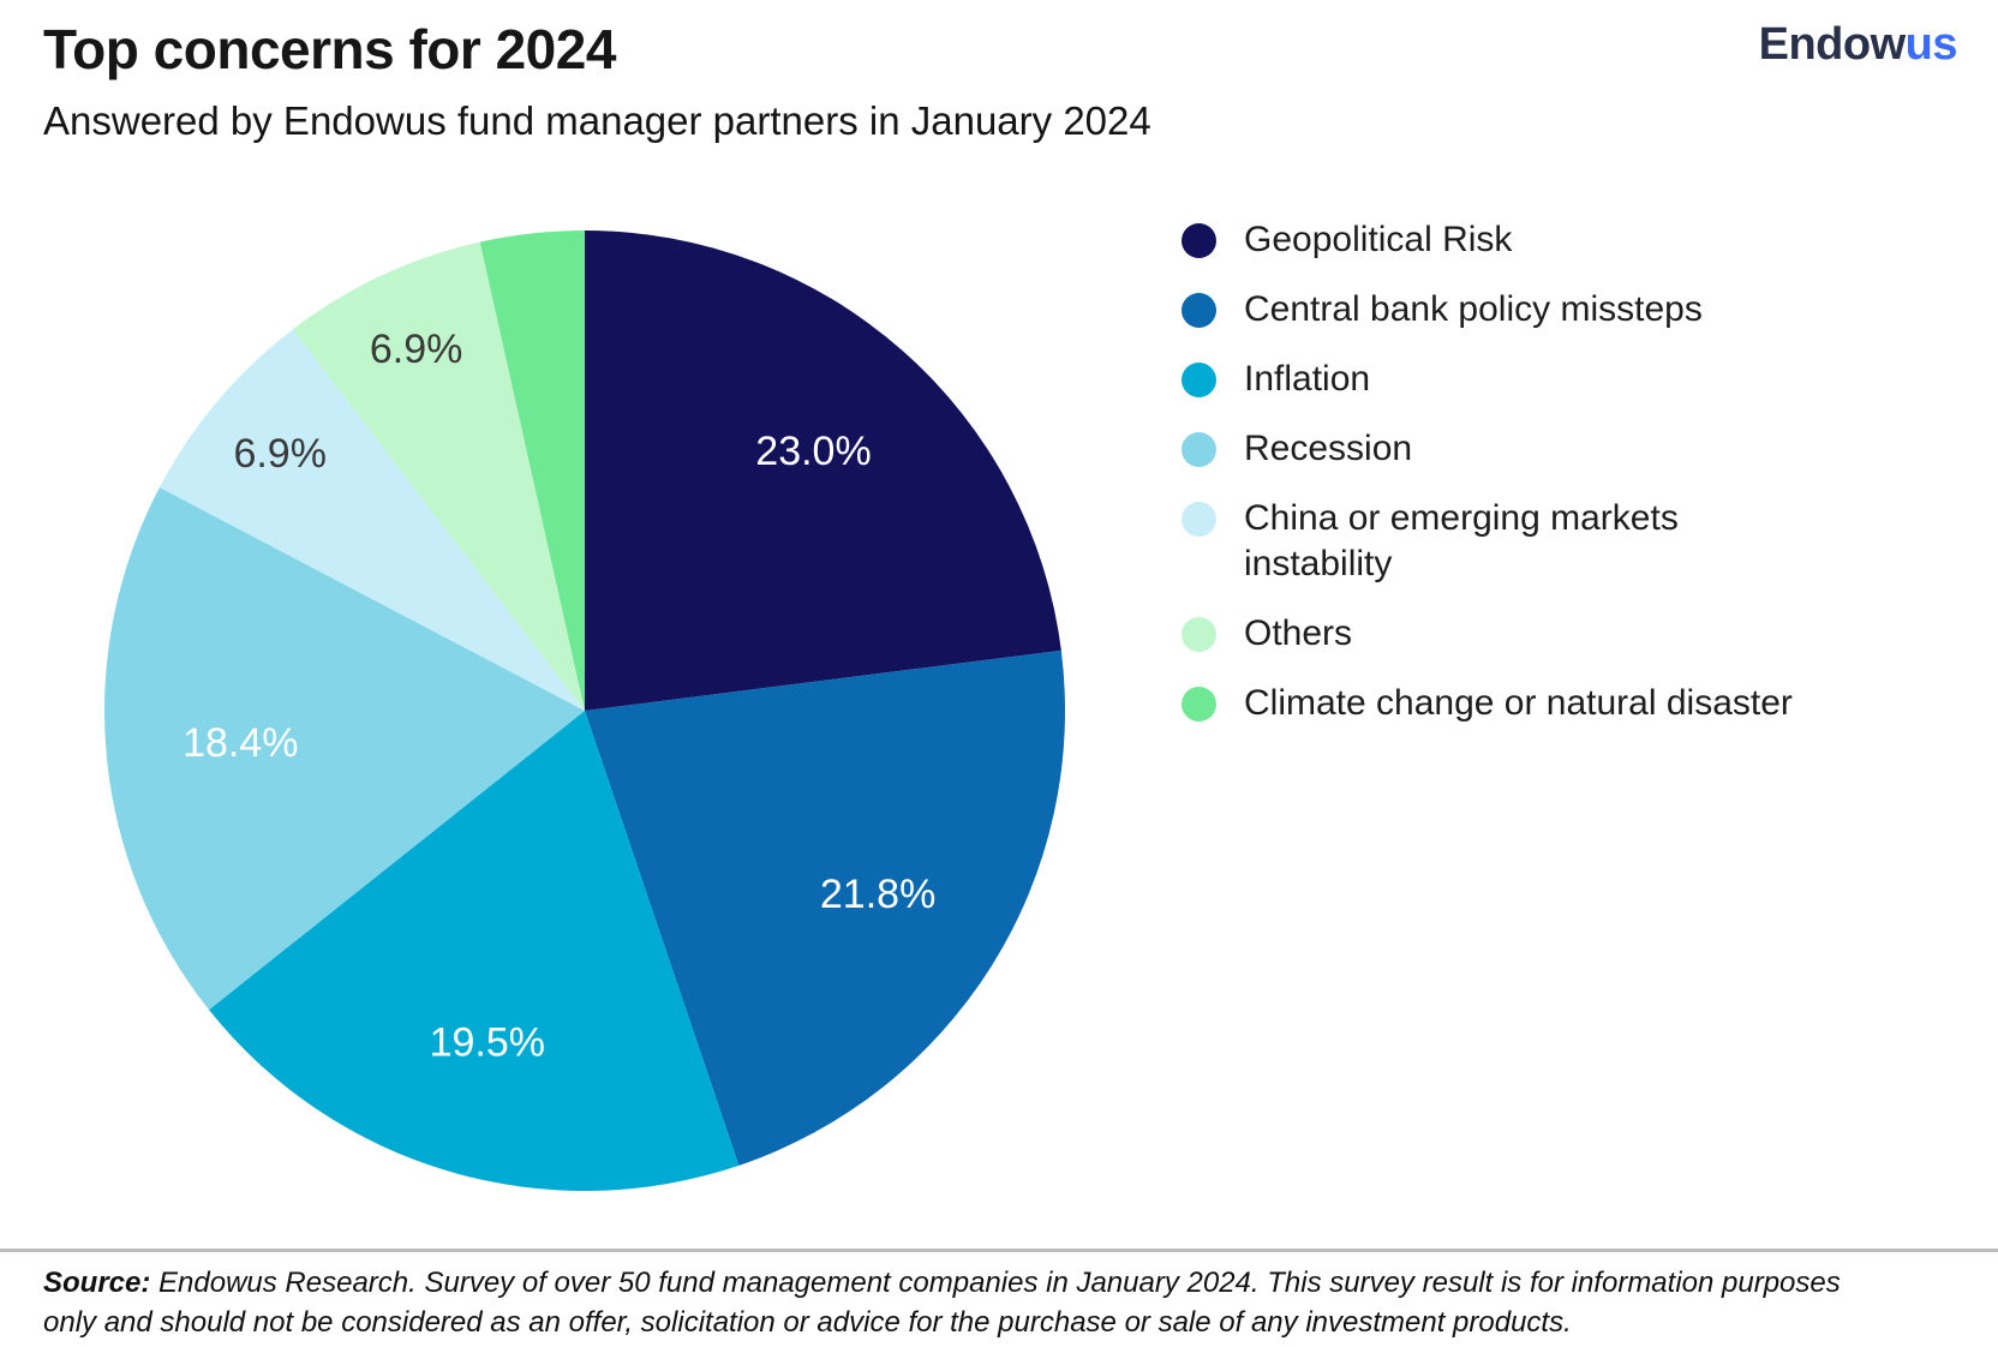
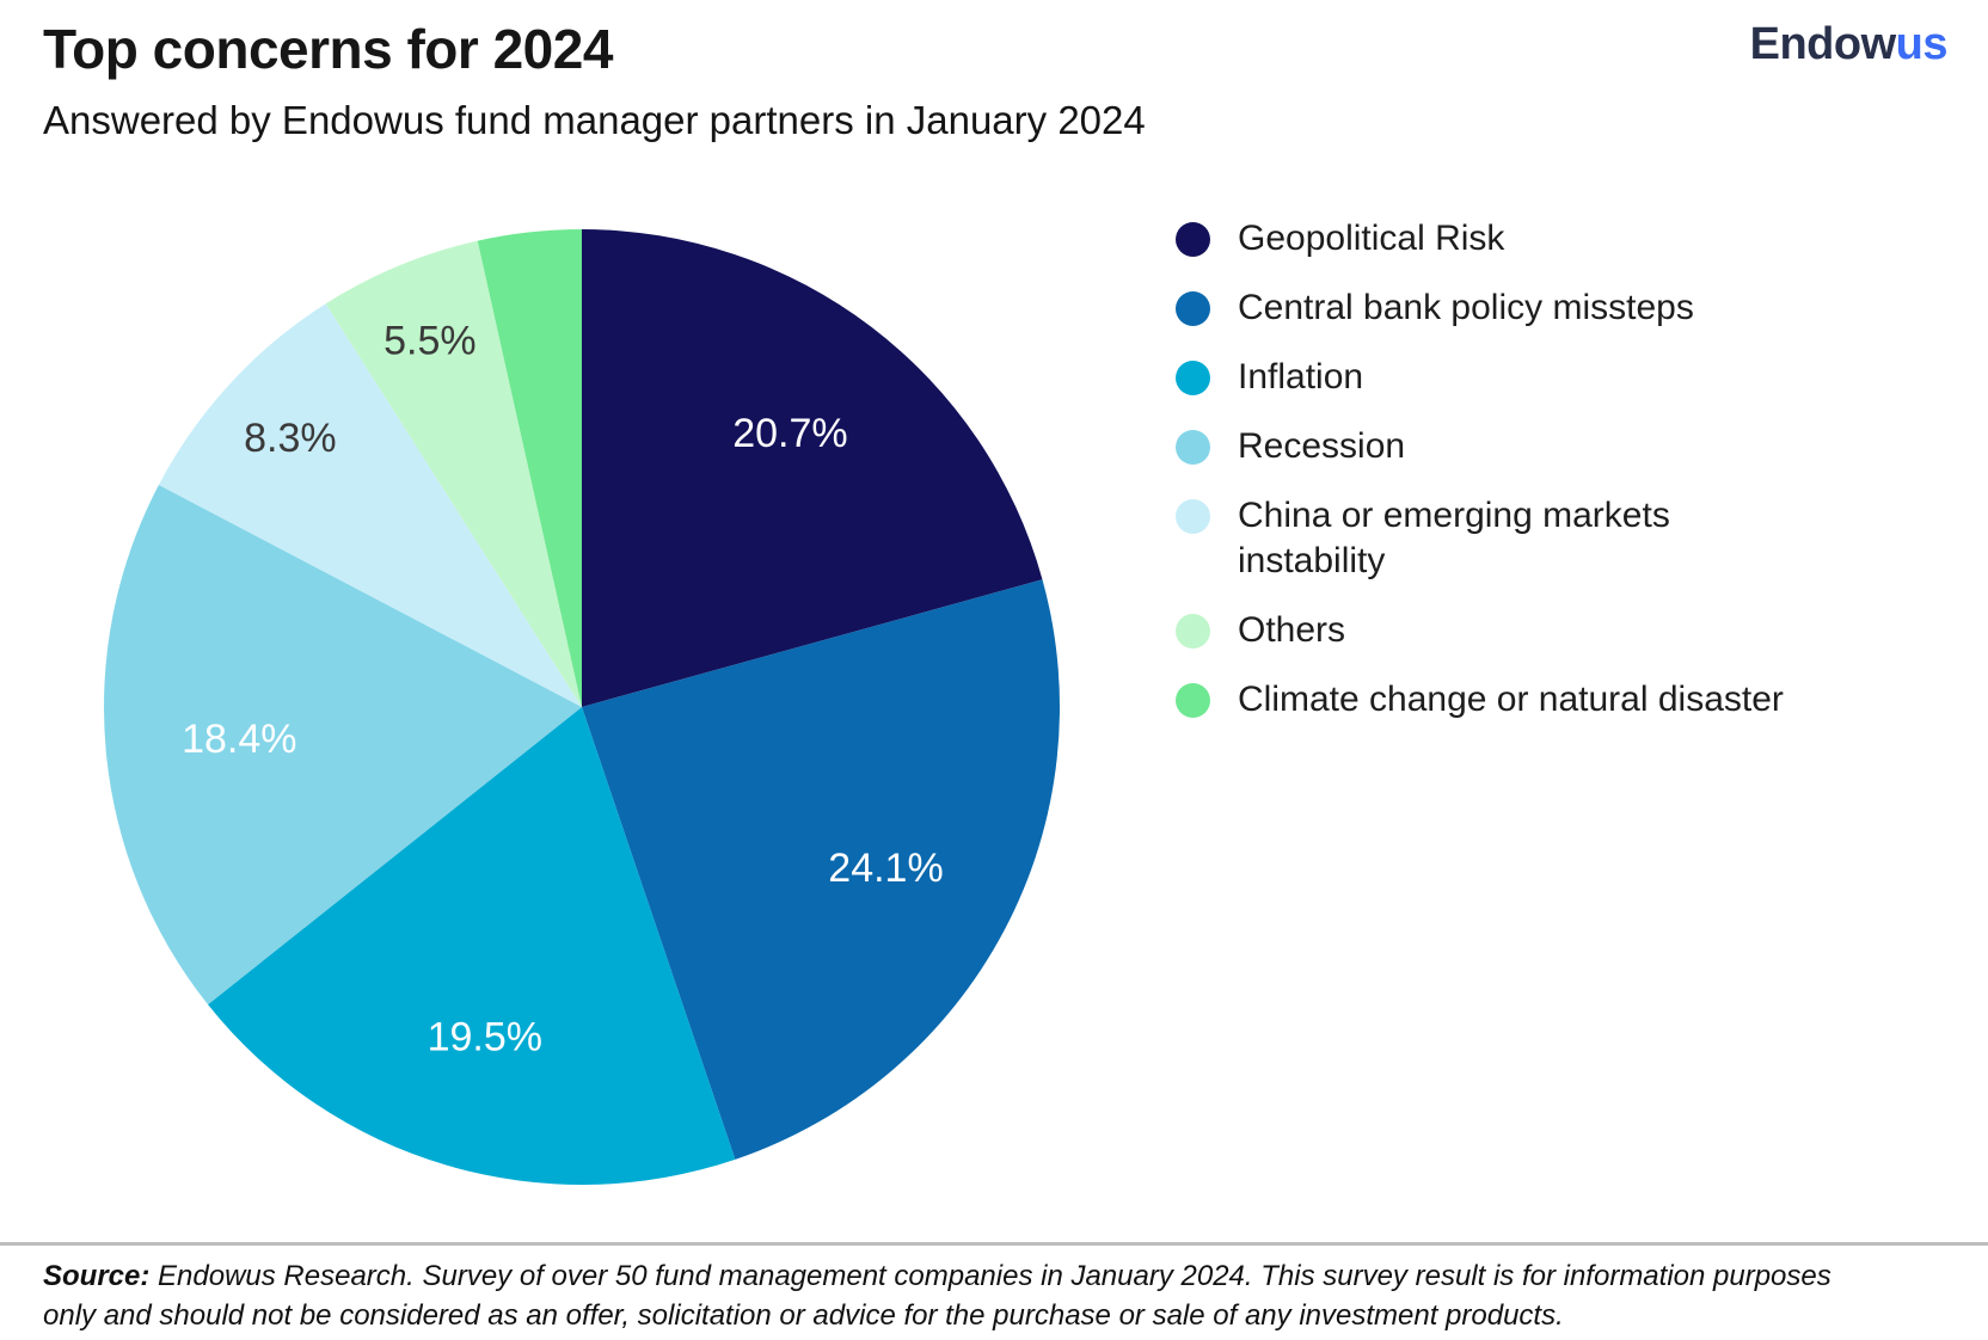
Geopolitical Risk: 23.0% -> 20.7%
Central bank policy missteps: 21.8% -> 24.1%
China or emerging markets instability: 6.9% -> 8.3%
Others: 6.9% -> 5.5%
